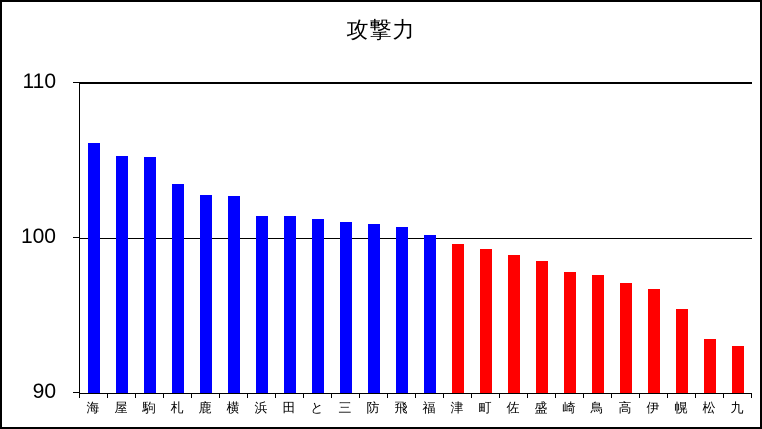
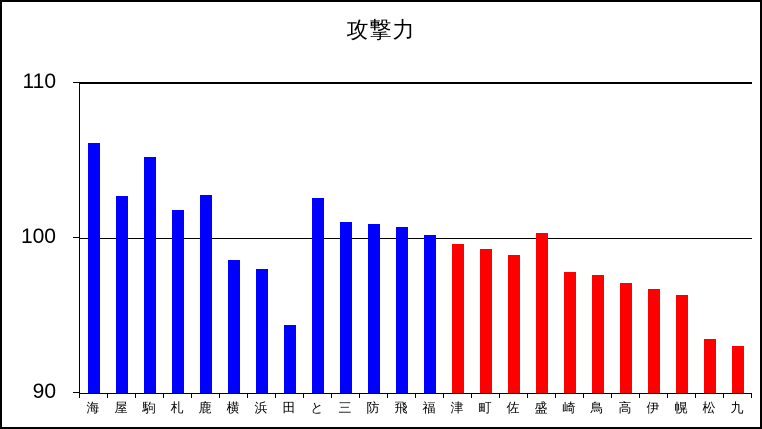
屋: 105.3 -> 102.7
札: 103.5 -> 101.8
横: 102.7 -> 98.6
浜: 101.4 -> 98.0
田: 101.4 -> 94.4
と: 101.2 -> 102.6
盛: 98.5 -> 100.3
幌: 95.4 -> 96.3
